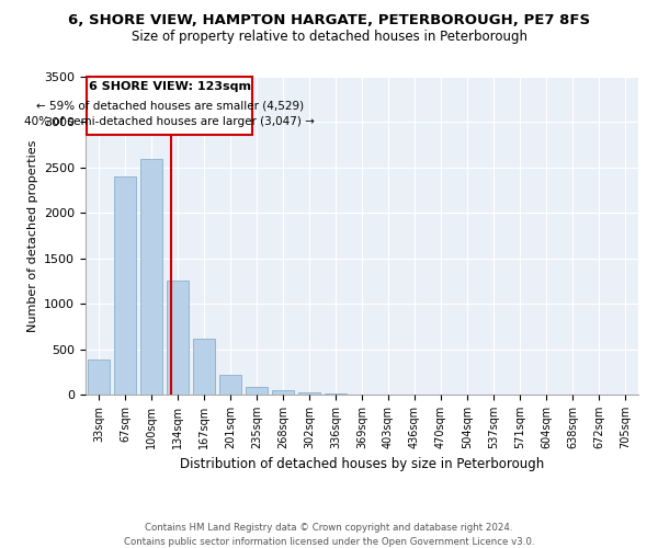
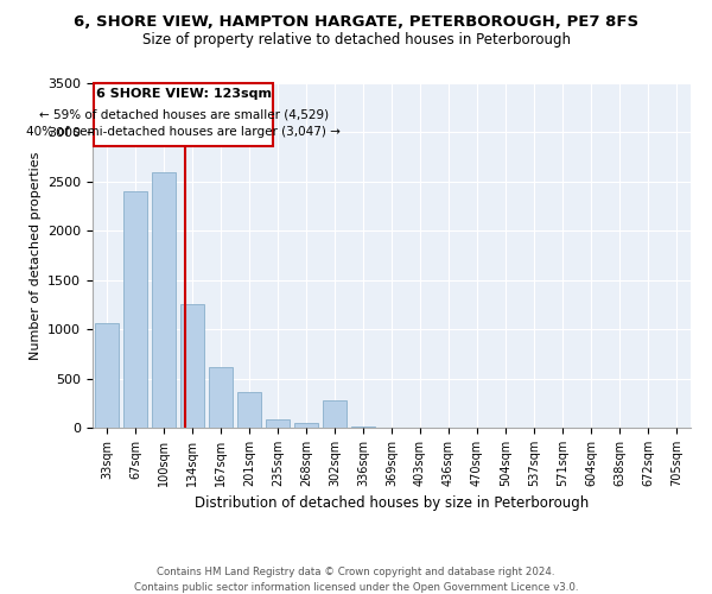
33sqm: 390 -> 1060
201sqm: 220 -> 360
302sqm: 20 -> 280
